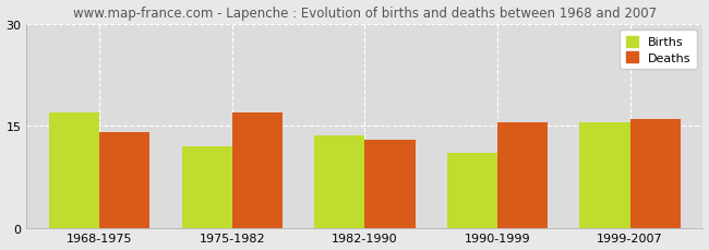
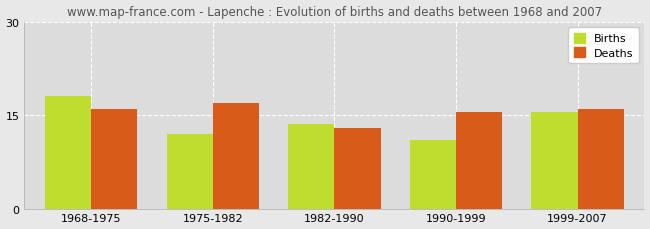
Births/1968-1975: 17.0 -> 18.0
Deaths/1968-1975: 14.0 -> 16.0
